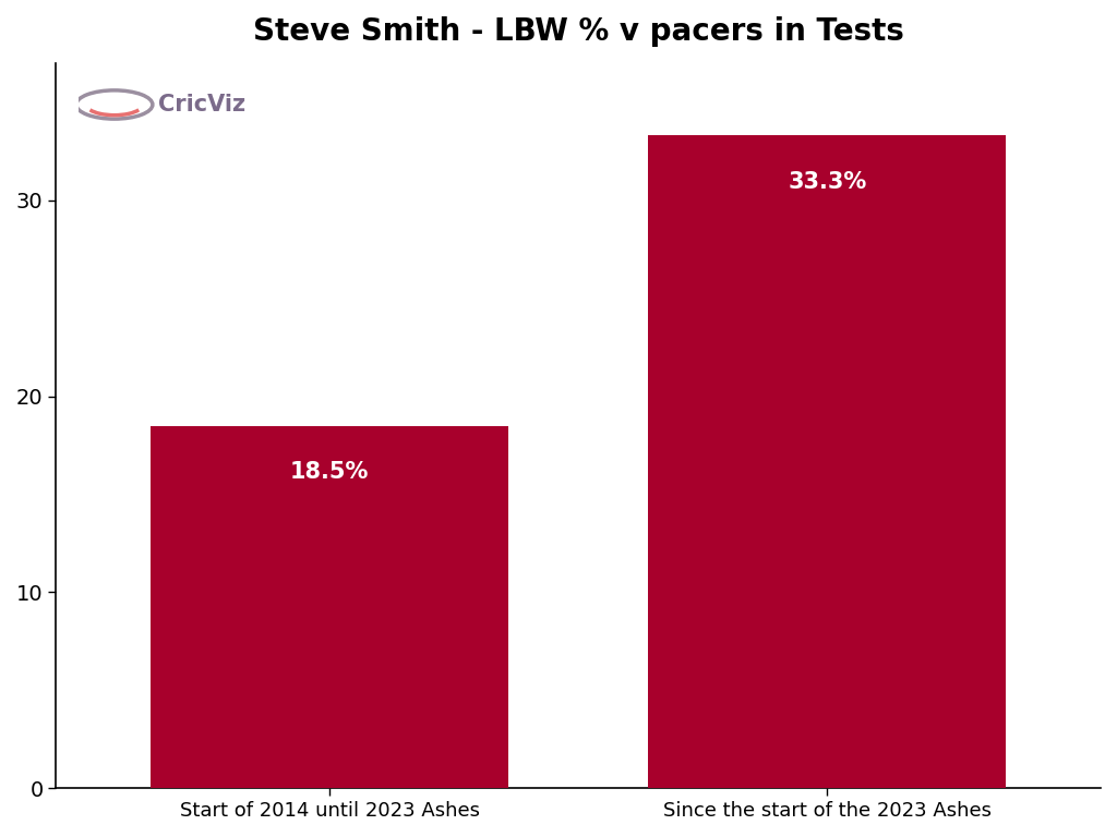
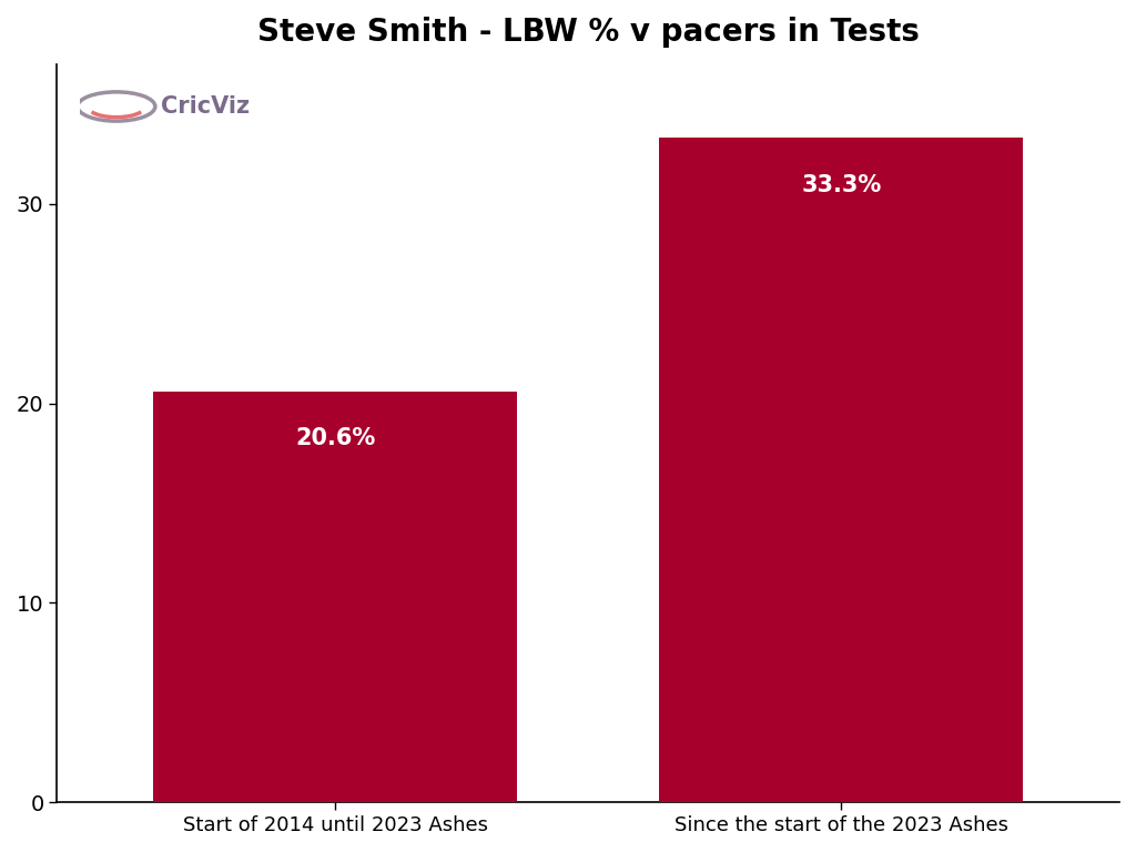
Start of 2014 until 2023 Ashes: 18.5% -> 20.6%
